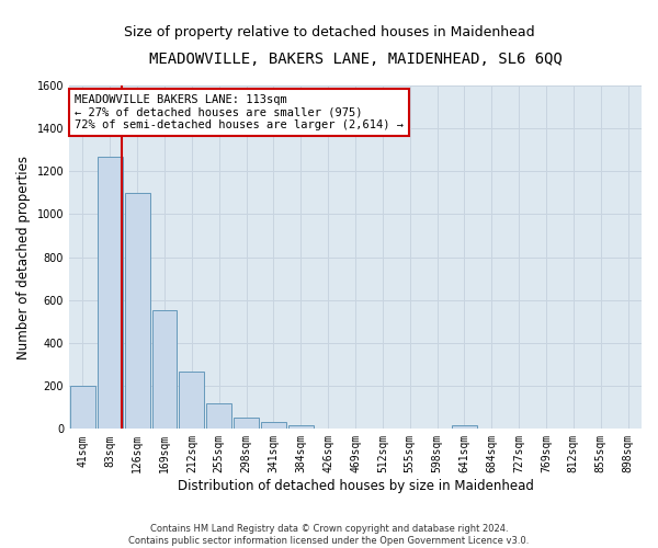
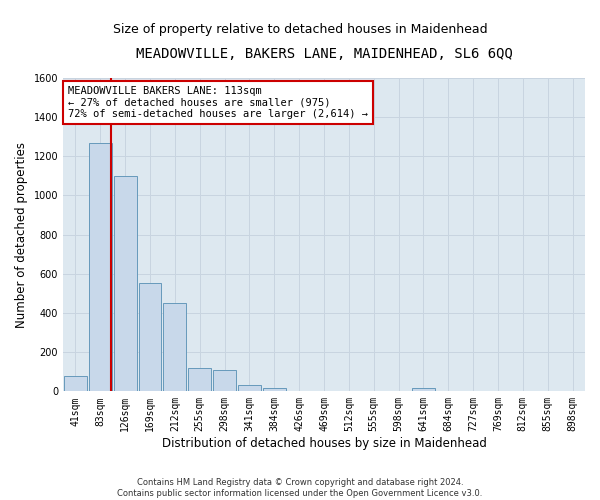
41sqm: 200 -> 80
212sqm: 260 -> 450
298sqm: 60 -> 110
